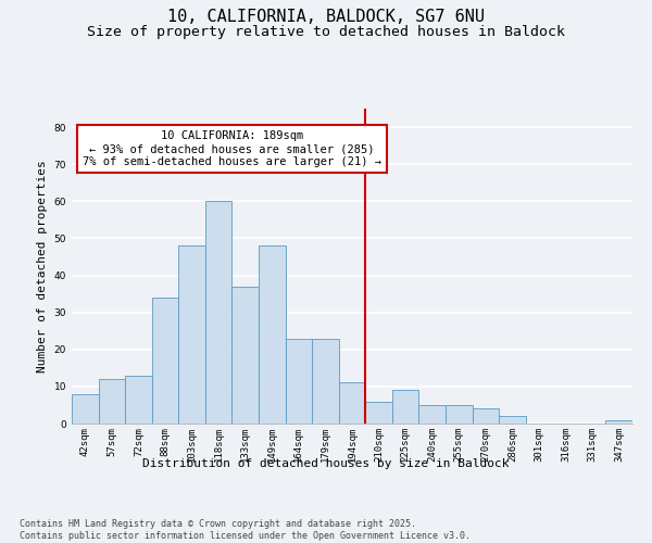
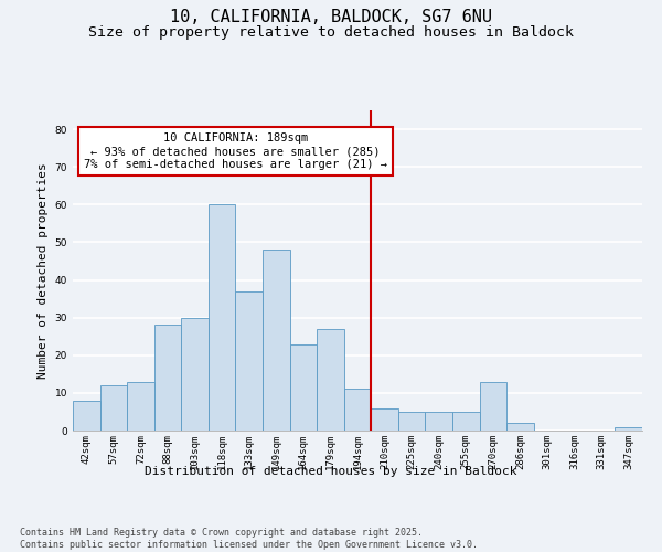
88sqm: 34 -> 28
103sqm: 48 -> 30
179sqm: 23 -> 27
225sqm: 9 -> 5
270sqm: 4 -> 13
